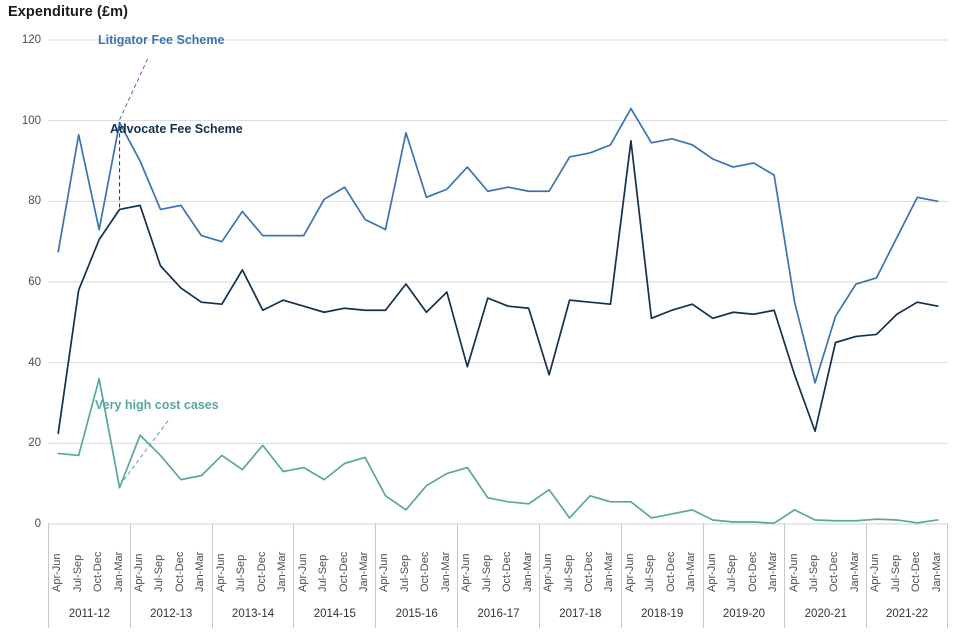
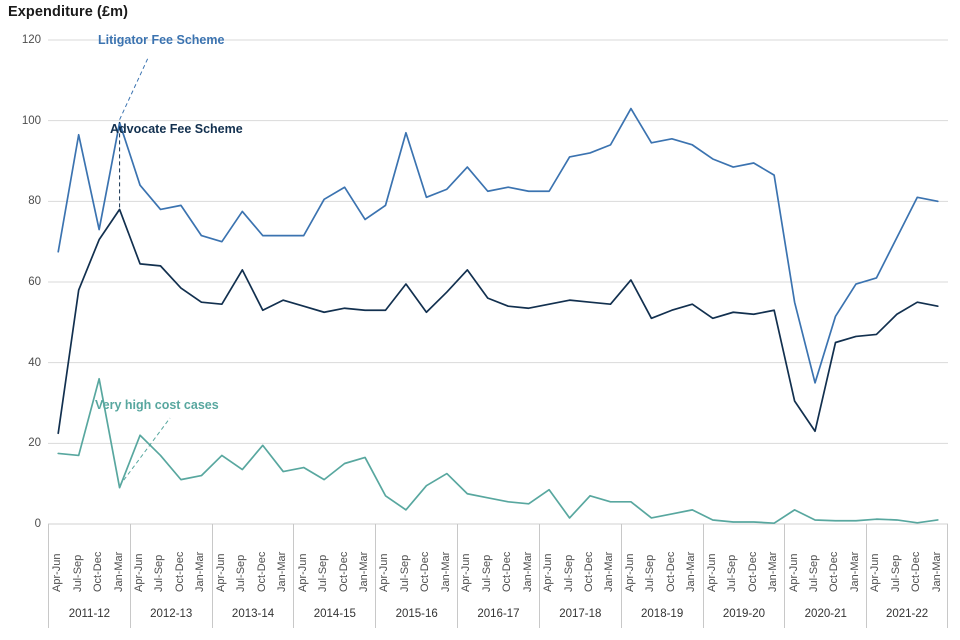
Litigator Fee Scheme/2012-13 Apr-Jun: 90 -> 84
Advocate Fee Scheme/2012-13 Apr-Jun: 79 -> 64
Litigator Fee Scheme/2015-16 Apr-Jun: 73 -> 79
Advocate Fee Scheme/2016-17 Apr-Jun: 39 -> 63
Very high cost cases/2016-17 Apr-Jun: 14 -> 8
Advocate Fee Scheme/2017-18 Apr-Jun: 37 -> 54
Advocate Fee Scheme/2018-19 Apr-Jun: 95 -> 60
Advocate Fee Scheme/2020-21 Apr-Jun: 37 -> 30
